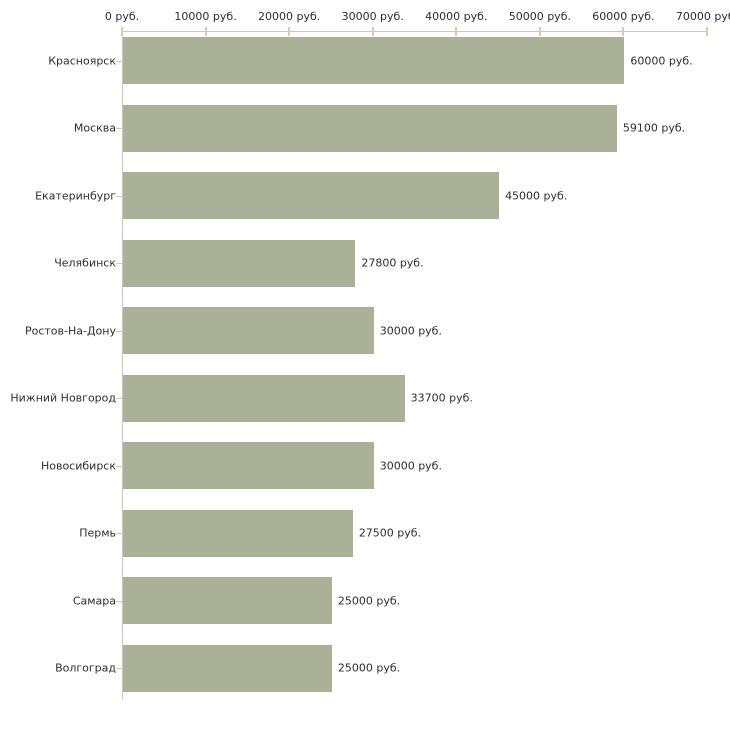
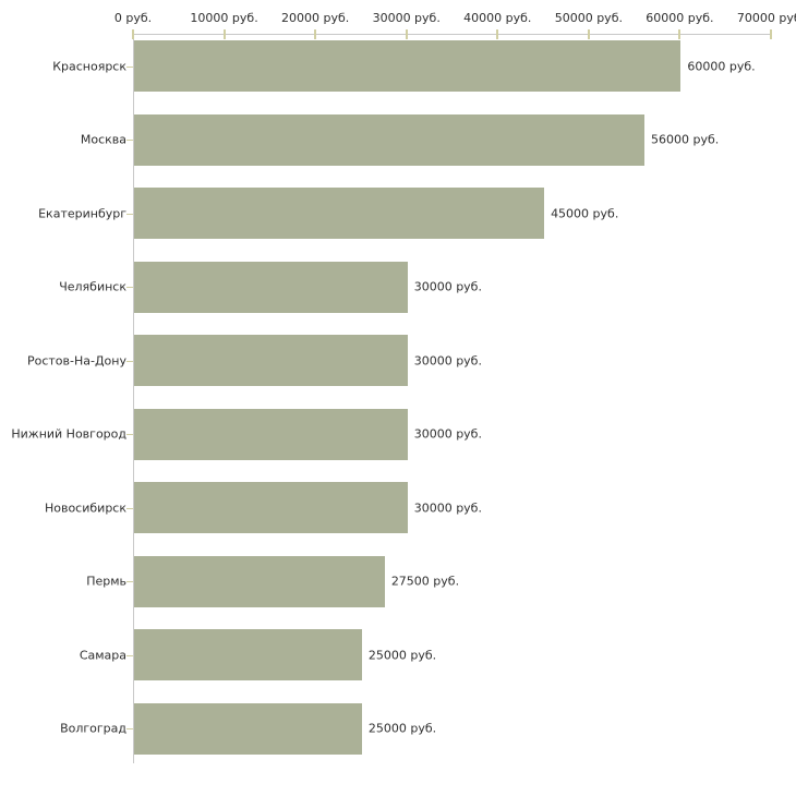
Москва: 59100 -> 56000
Челябинск: 27800 -> 30000
Нижний Новгород: 33700 -> 30000
